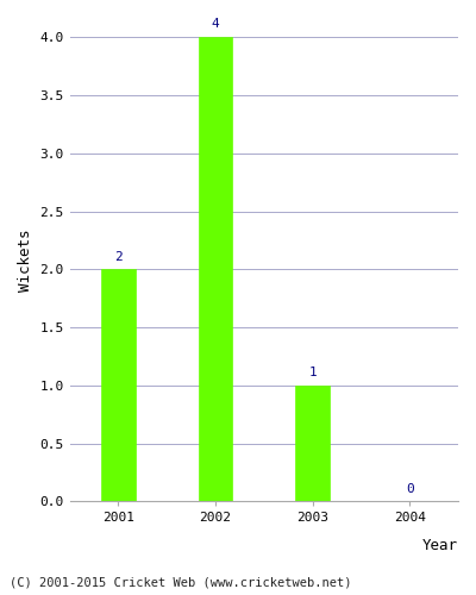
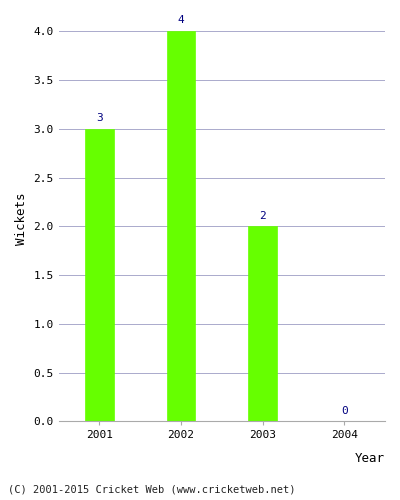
2001: 2 -> 3
2003: 1 -> 2
